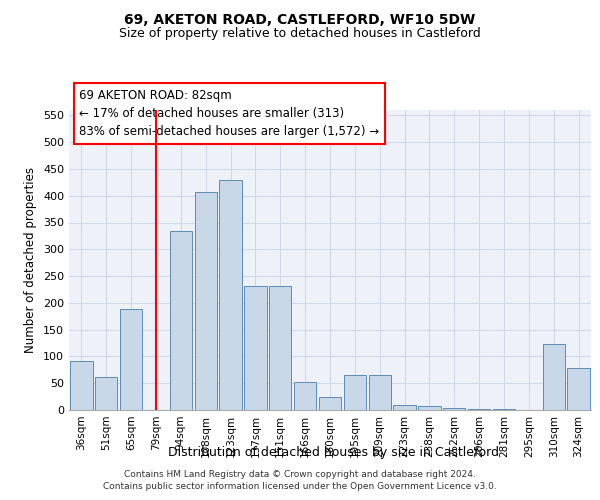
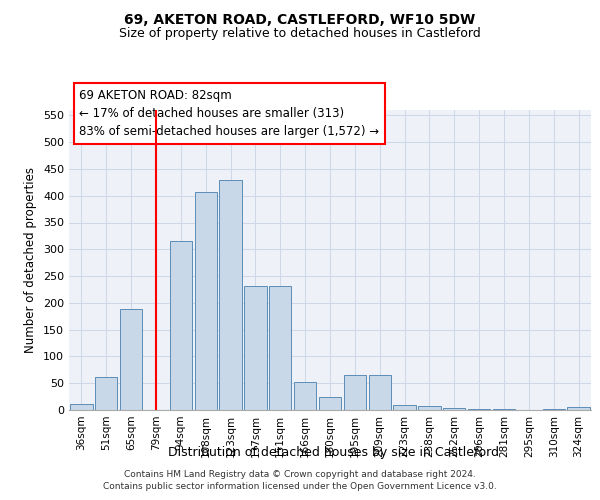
36sqm: 92 -> 12
94sqm: 334 -> 315
310sqm: 124 -> 1
324sqm: 78 -> 5
